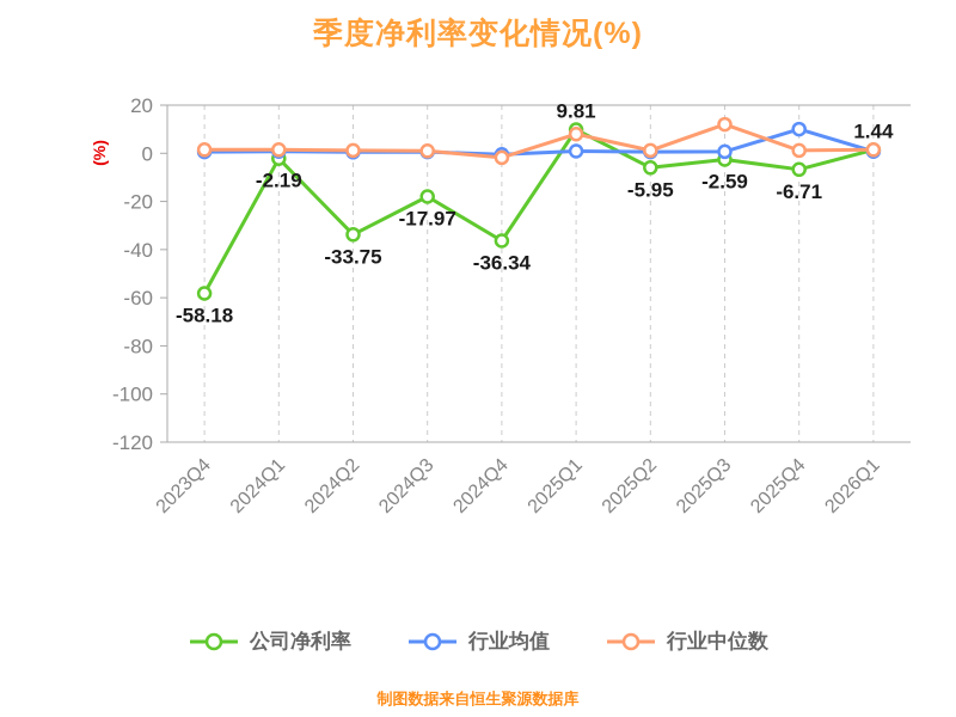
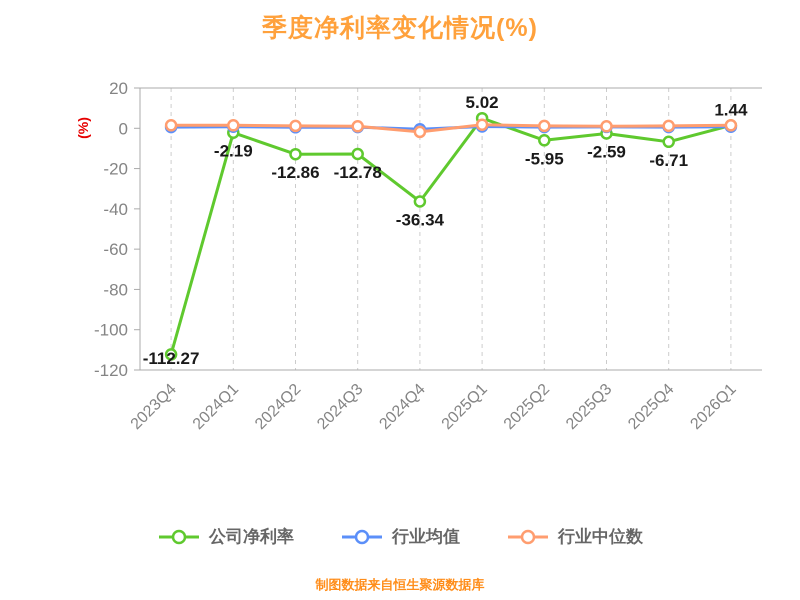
公司净利率/2023Q4: -58.18 -> -112.27
公司净利率/2024Q2: -33.75 -> -12.86
公司净利率/2024Q3: -17.97 -> -12.78
公司净利率/2025Q1: 9.81 -> 5.02
行业中位数/2025Q1: 8 -> 2
行业中位数/2025Q3: 12 -> 1
行业均值/2025Q4: 10 -> 1
